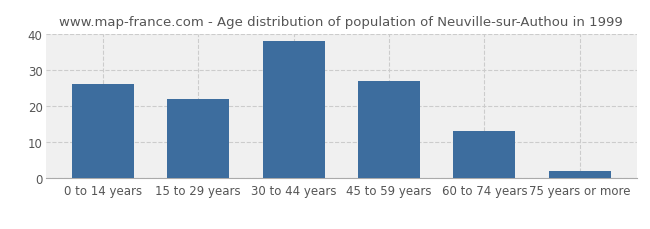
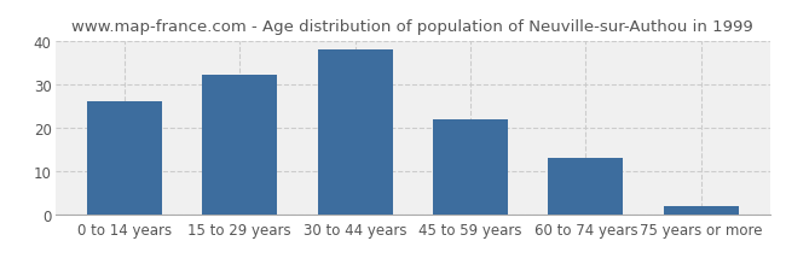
15 to 29 years: 22 -> 32
45 to 59 years: 27 -> 22
